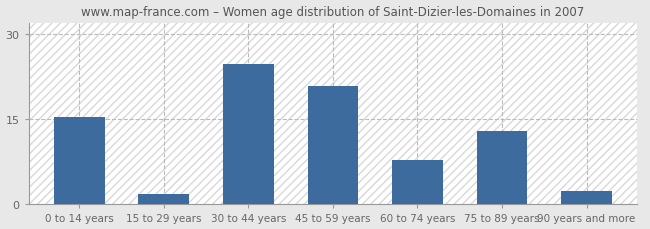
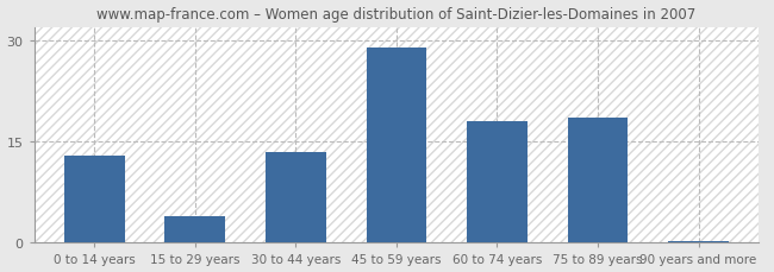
0 to 14 years: 15.4 -> 13.0
15 to 29 years: 1.8 -> 4.0
30 to 44 years: 24.8 -> 13.5
45 to 59 years: 20.8 -> 29.0
60 to 74 years: 7.8 -> 18.0
75 to 89 years: 13.0 -> 18.5
90 years and more: 2.4 -> 0.3
